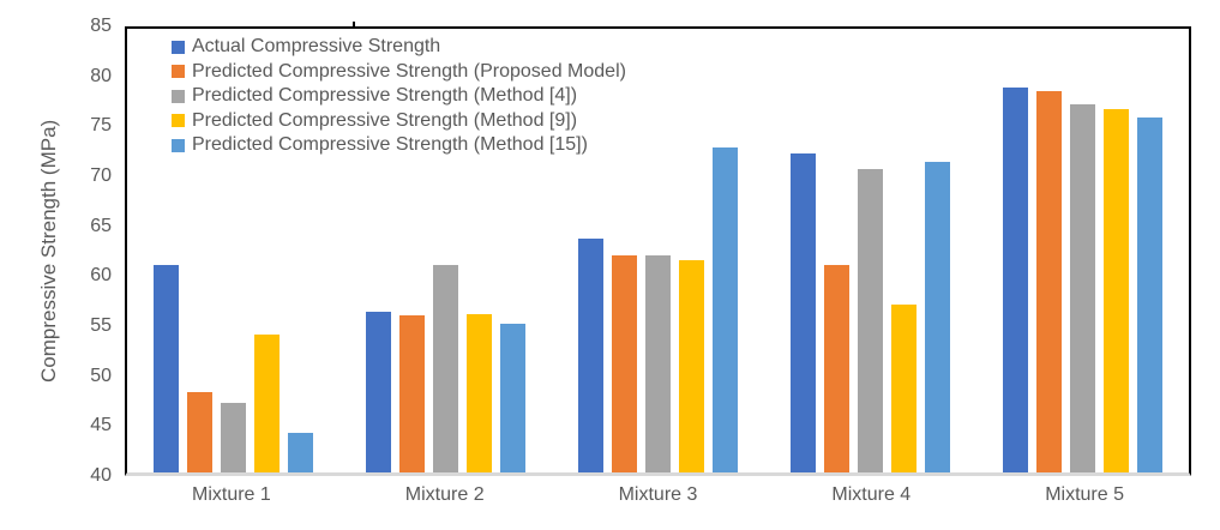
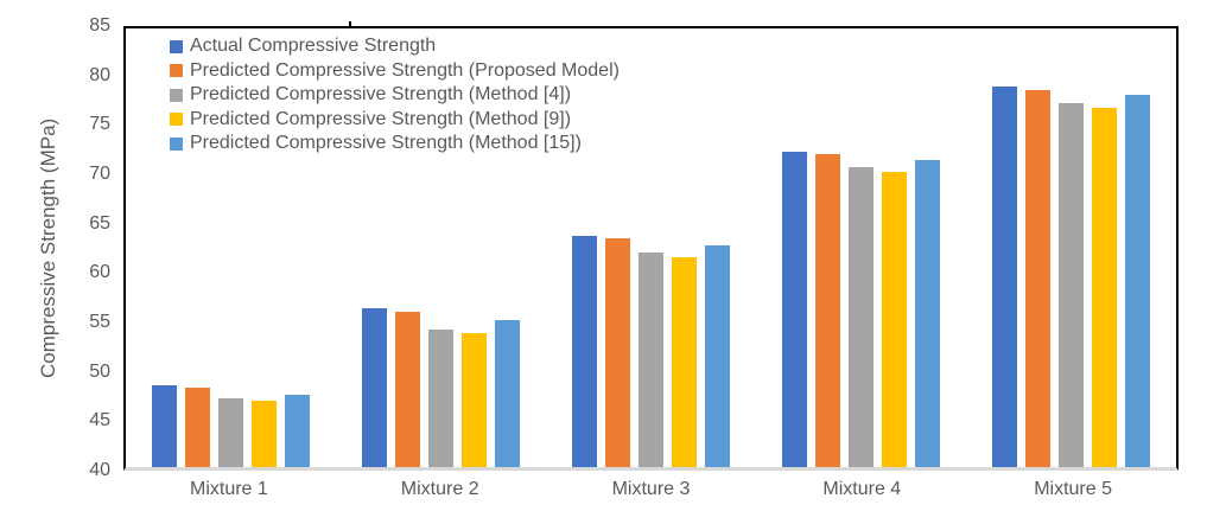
Actual Compressive Strength/Mixture 1: 61 -> 48
Predicted Compressive Strength (Method [9])/Mixture 1: 54 -> 47
Predicted Compressive Strength (Method [15])/Mixture 1: 44 -> 47
Predicted Compressive Strength (Method [4])/Mixture 2: 61 -> 54
Predicted Compressive Strength (Method [9])/Mixture 2: 56 -> 54
Predicted Compressive Strength (Proposed Model)/Mixture 3: 62 -> 64
Predicted Compressive Strength (Method [15])/Mixture 3: 73 -> 63
Predicted Compressive Strength (Proposed Model)/Mixture 4: 61 -> 72
Predicted Compressive Strength (Method [9])/Mixture 4: 57 -> 70
Predicted Compressive Strength (Method [15])/Mixture 5: 76 -> 78
